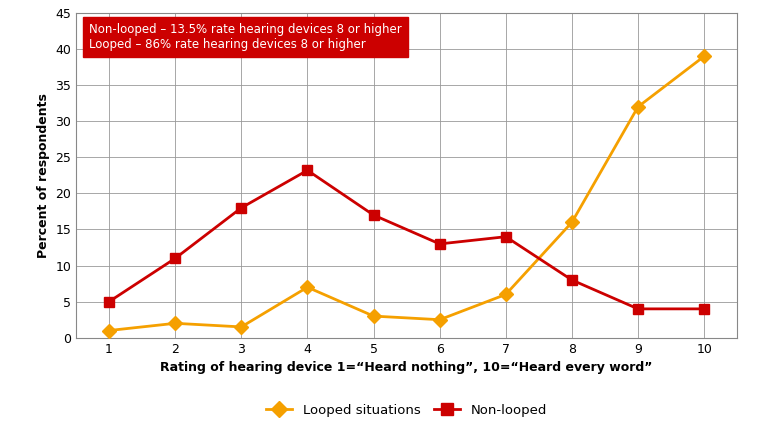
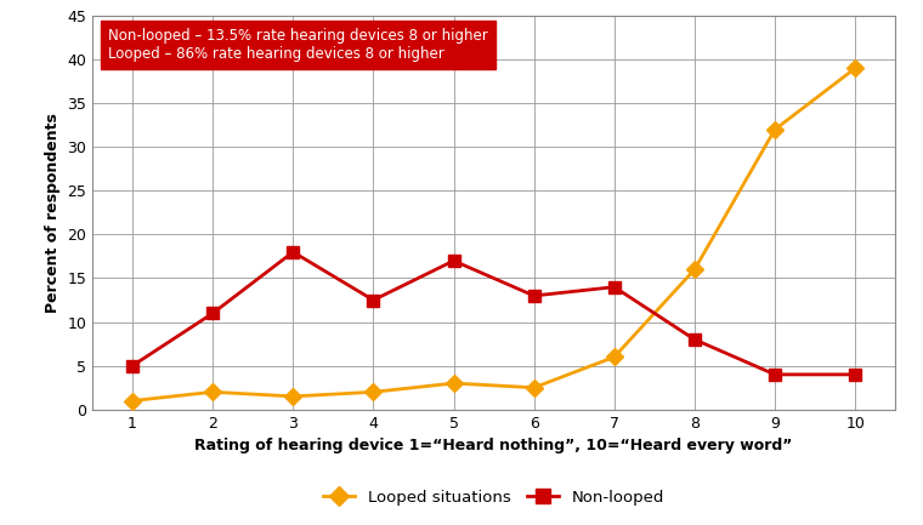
Looped situations/4: 7.0 -> 2.0
Non-looped/4: 23.2 -> 12.5
